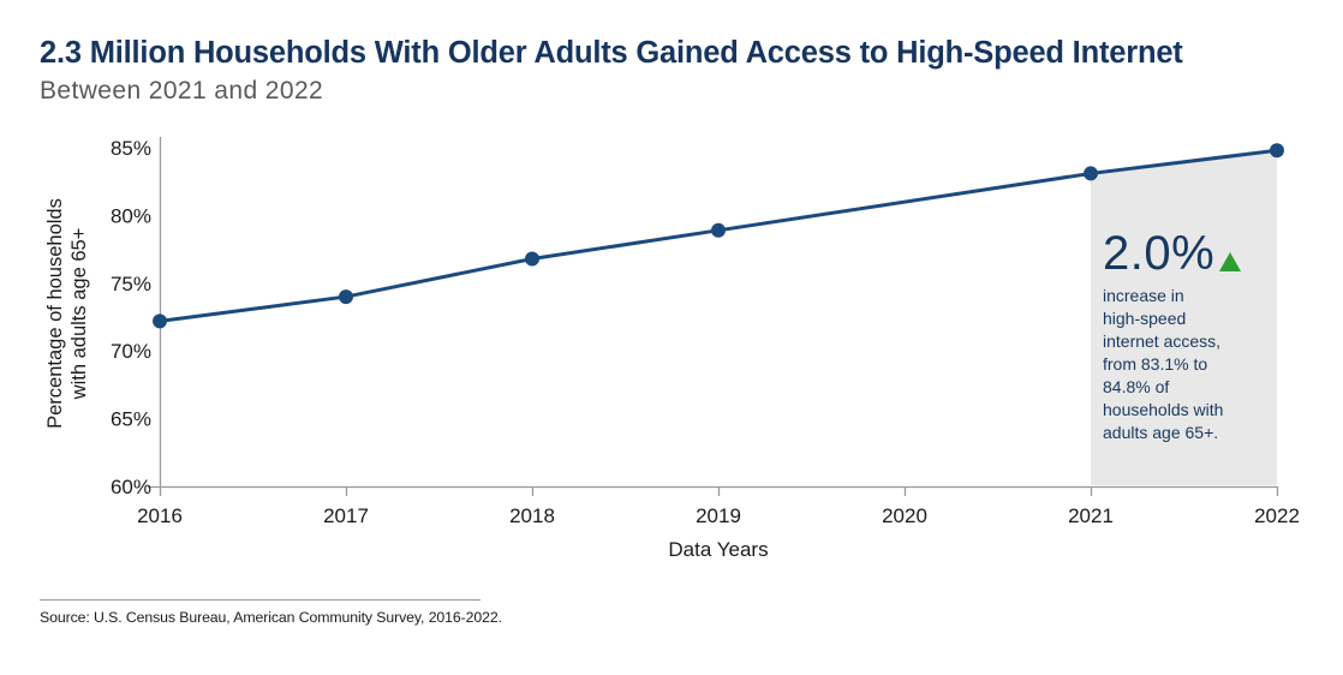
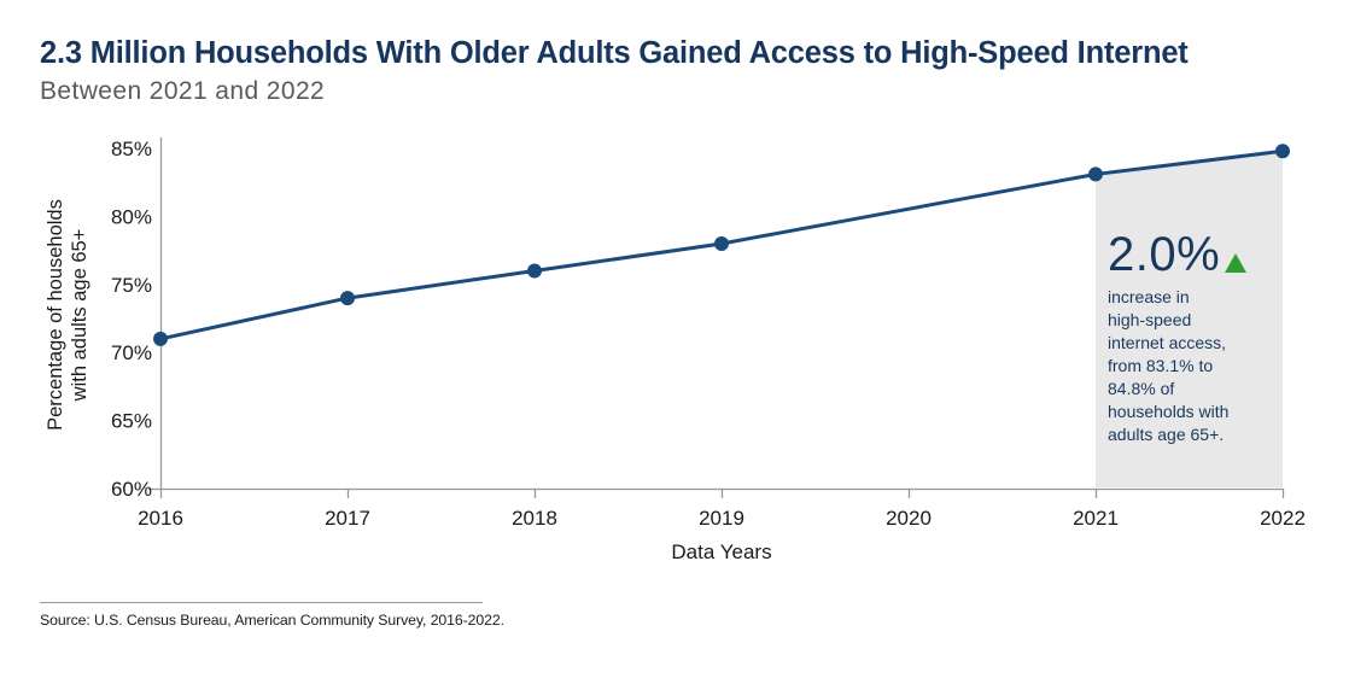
2016: 72.2% -> 71.0%
2018: 76.8% -> 76.0%
2019: 78.9% -> 78.0%
